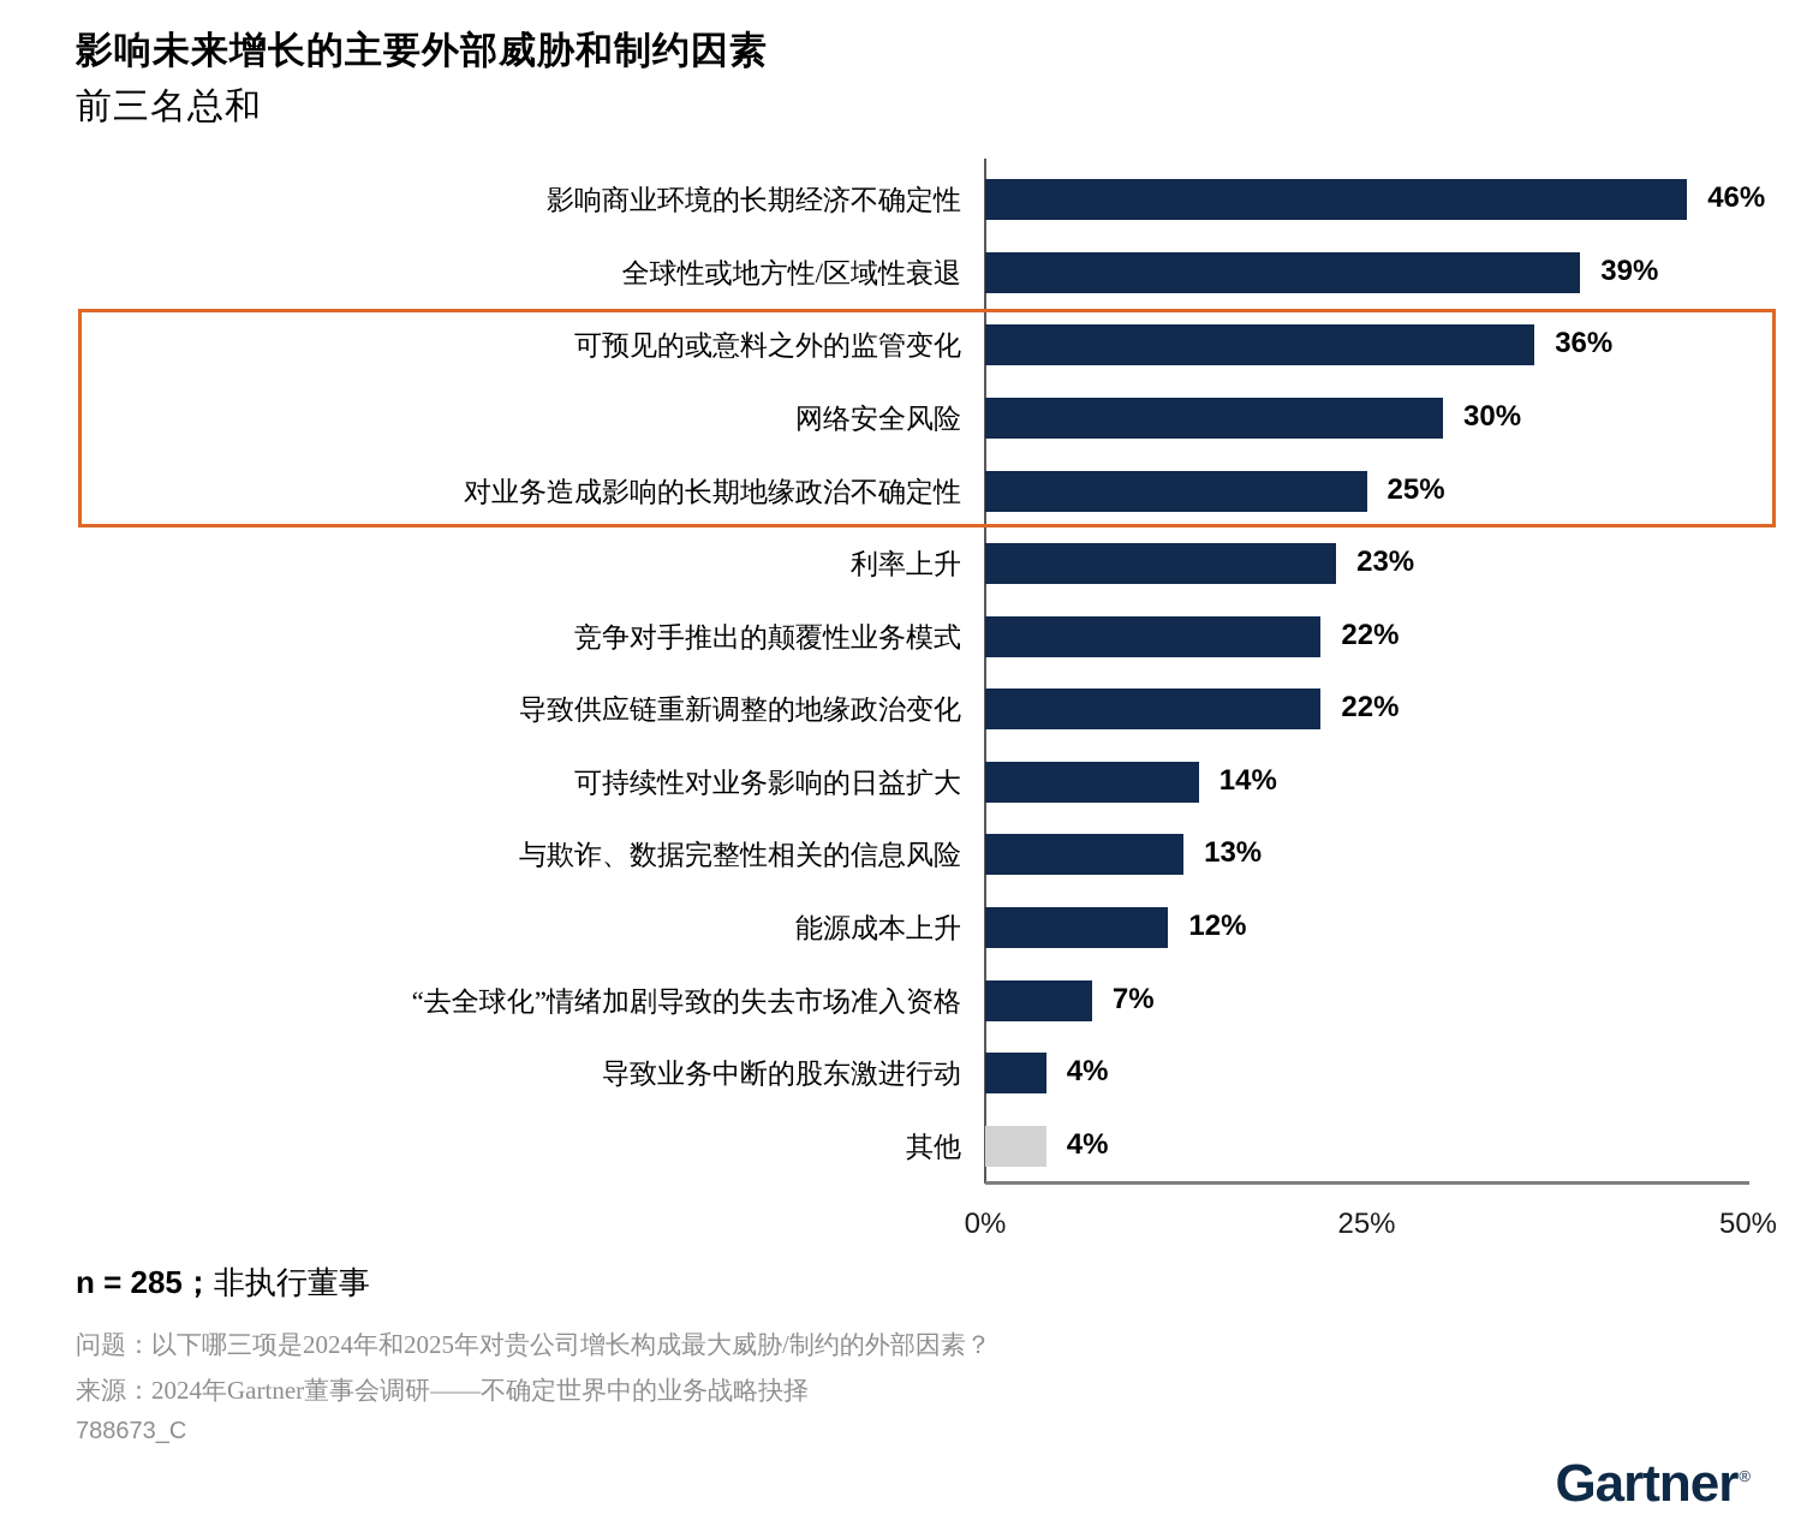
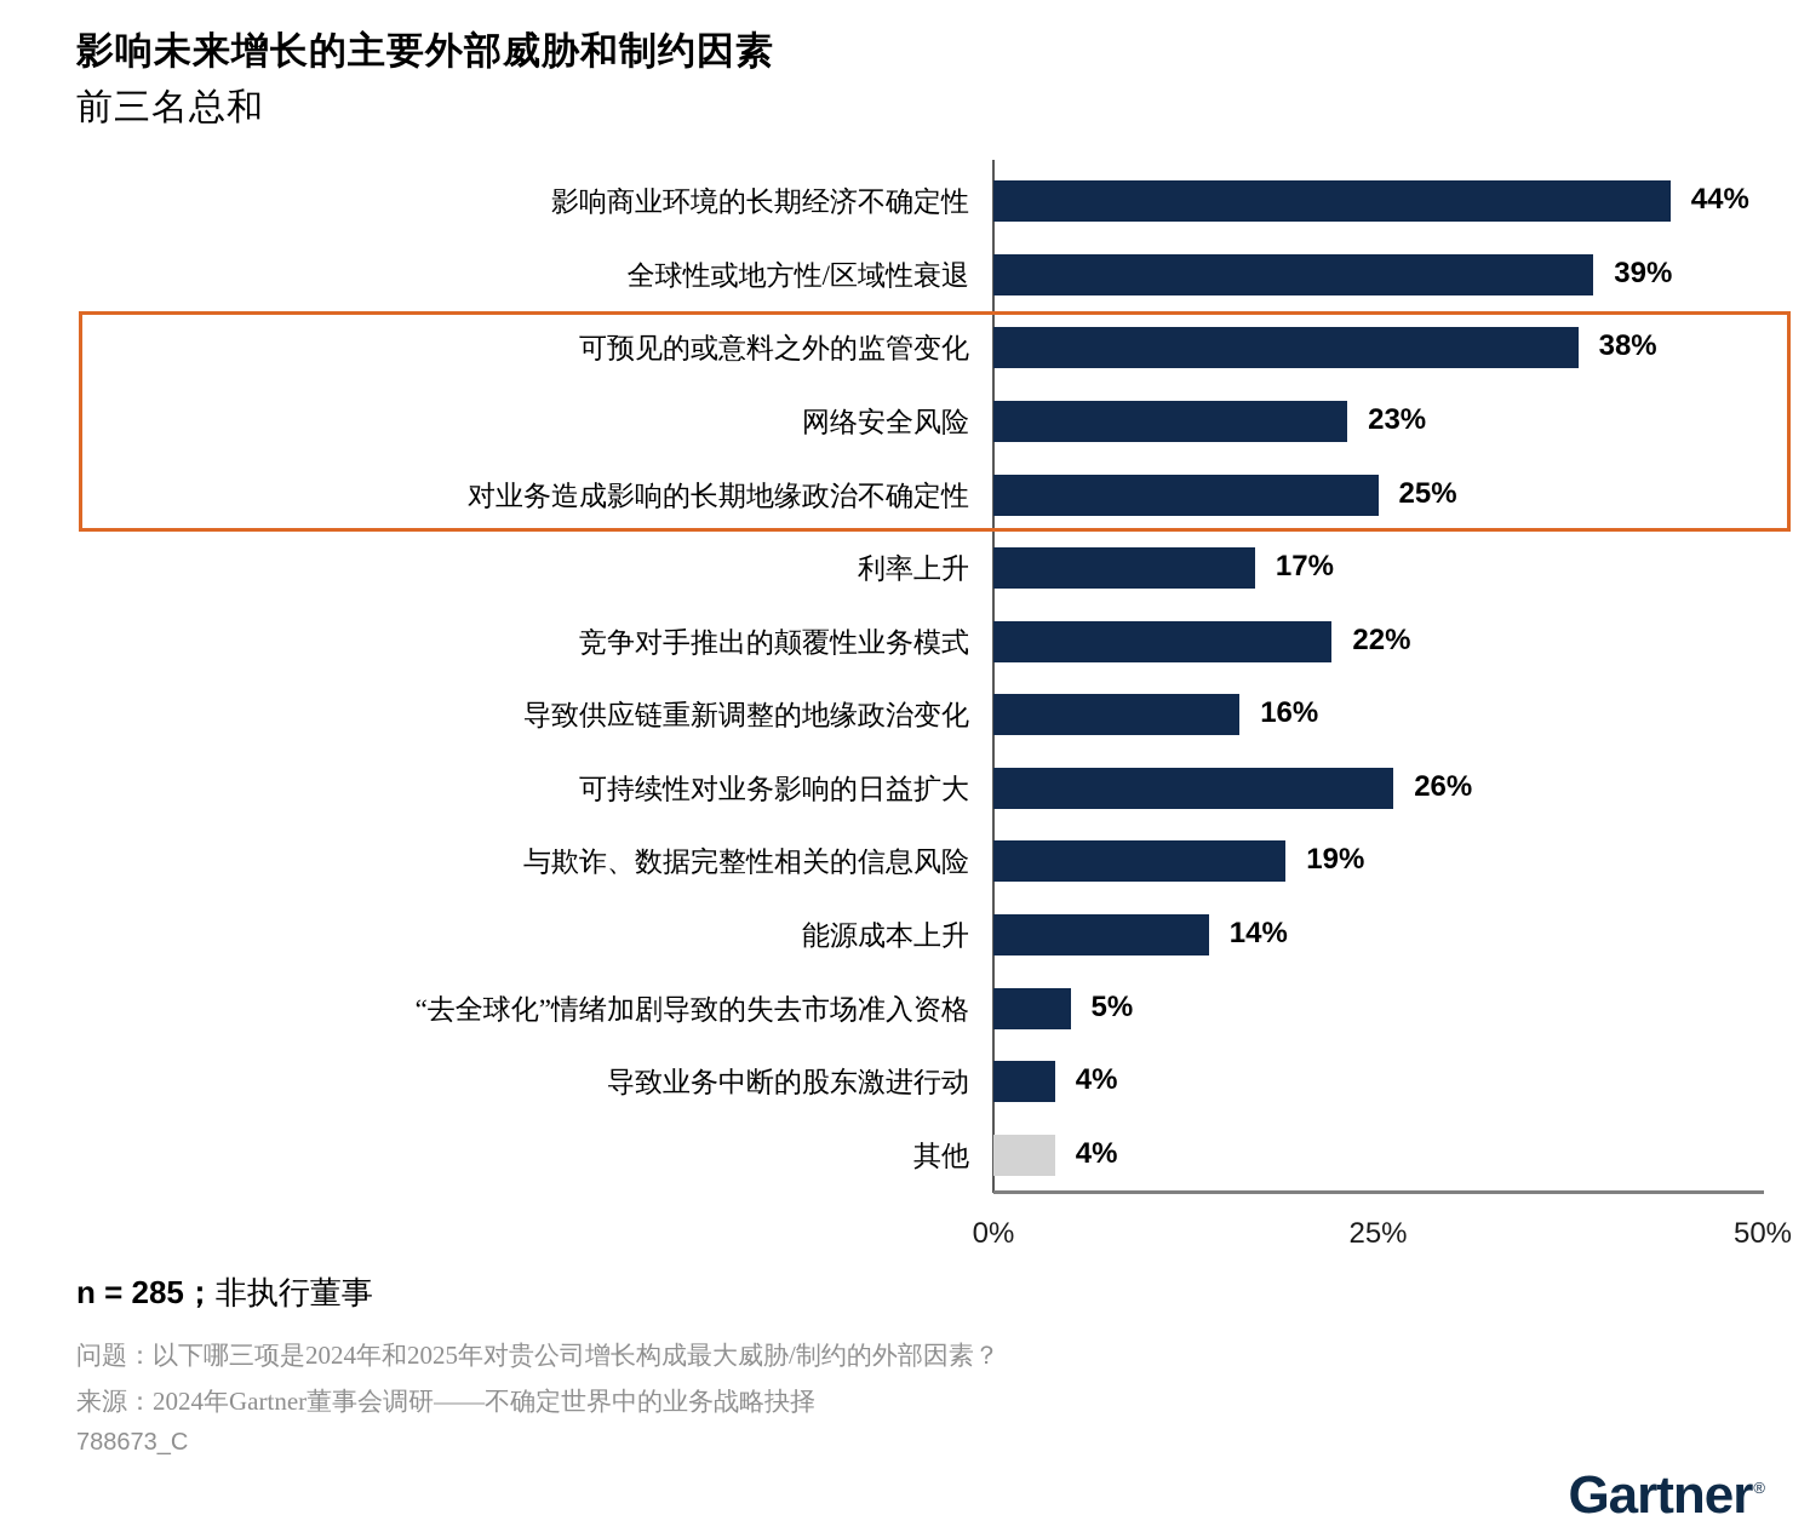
影响商业环境的长期经济不确定性: 46% -> 44%
可预见的或意料之外的监管变化: 36% -> 38%
网络安全风险: 30% -> 23%
利率上升: 23% -> 17%
导致供应链重新调整的地缘政治变化: 22% -> 16%
可持续性对业务影响的日益扩大: 14% -> 26%
与欺诈、数据完整性相关的信息风险: 13% -> 19%
能源成本上升: 12% -> 14%
“去全球化”情绪加剧导致的失去市场准入资格: 7% -> 5%
